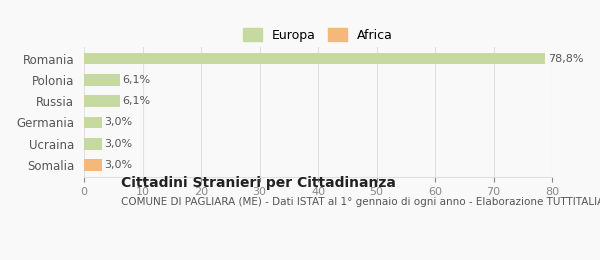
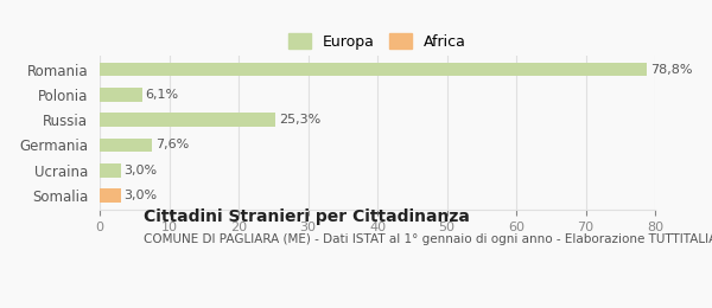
Russia: 6,1% -> 25,3%
Germania: 3,0% -> 7,6%
